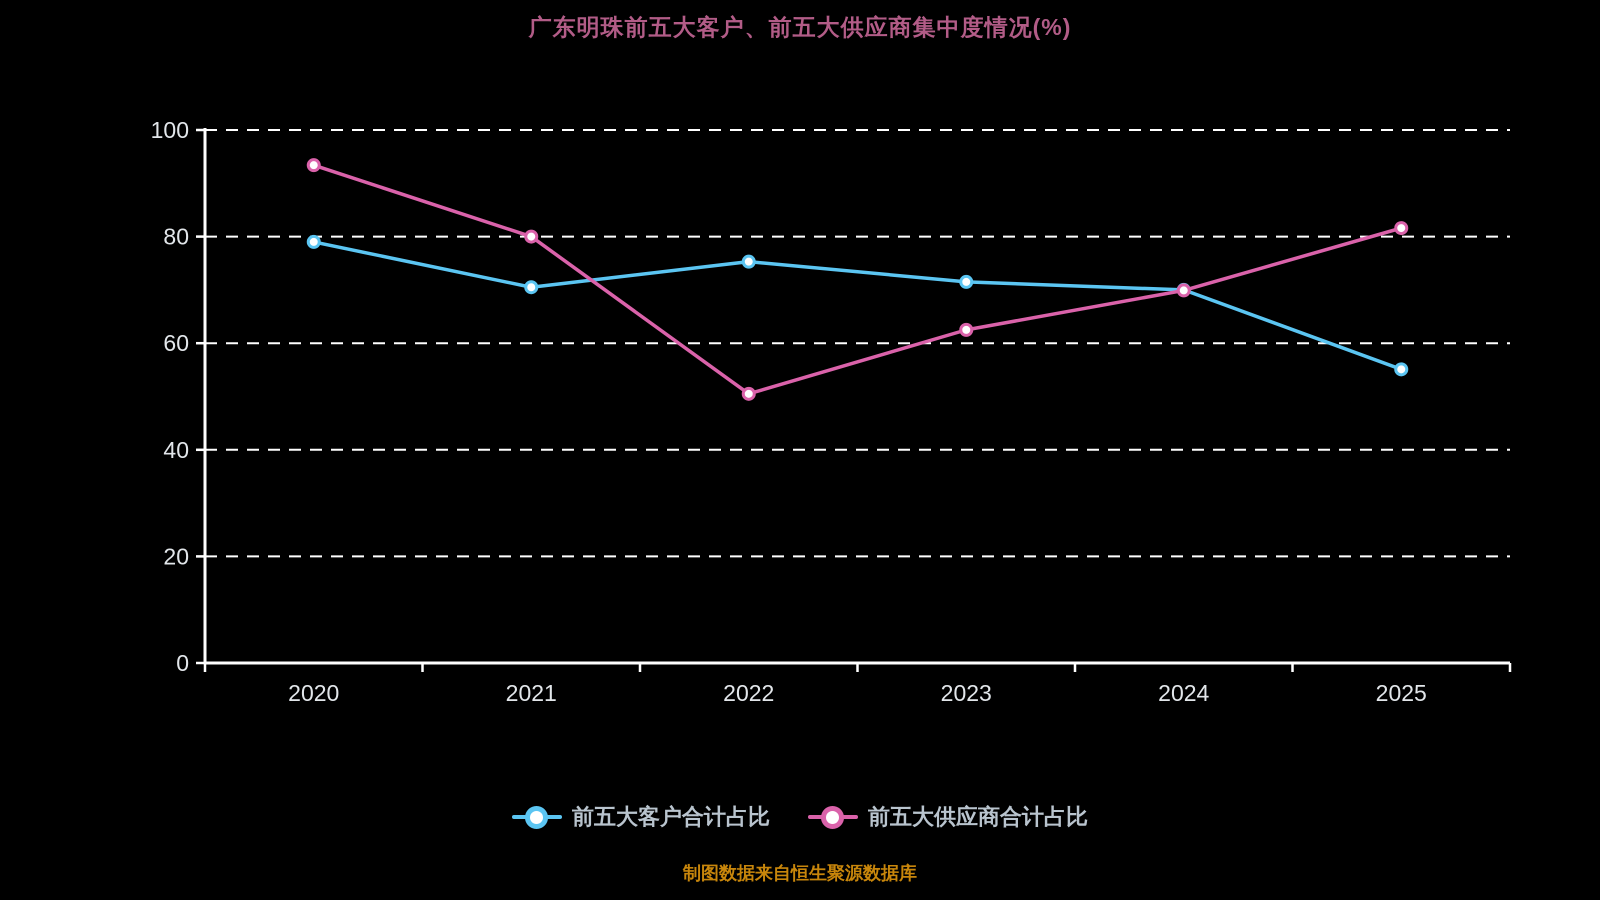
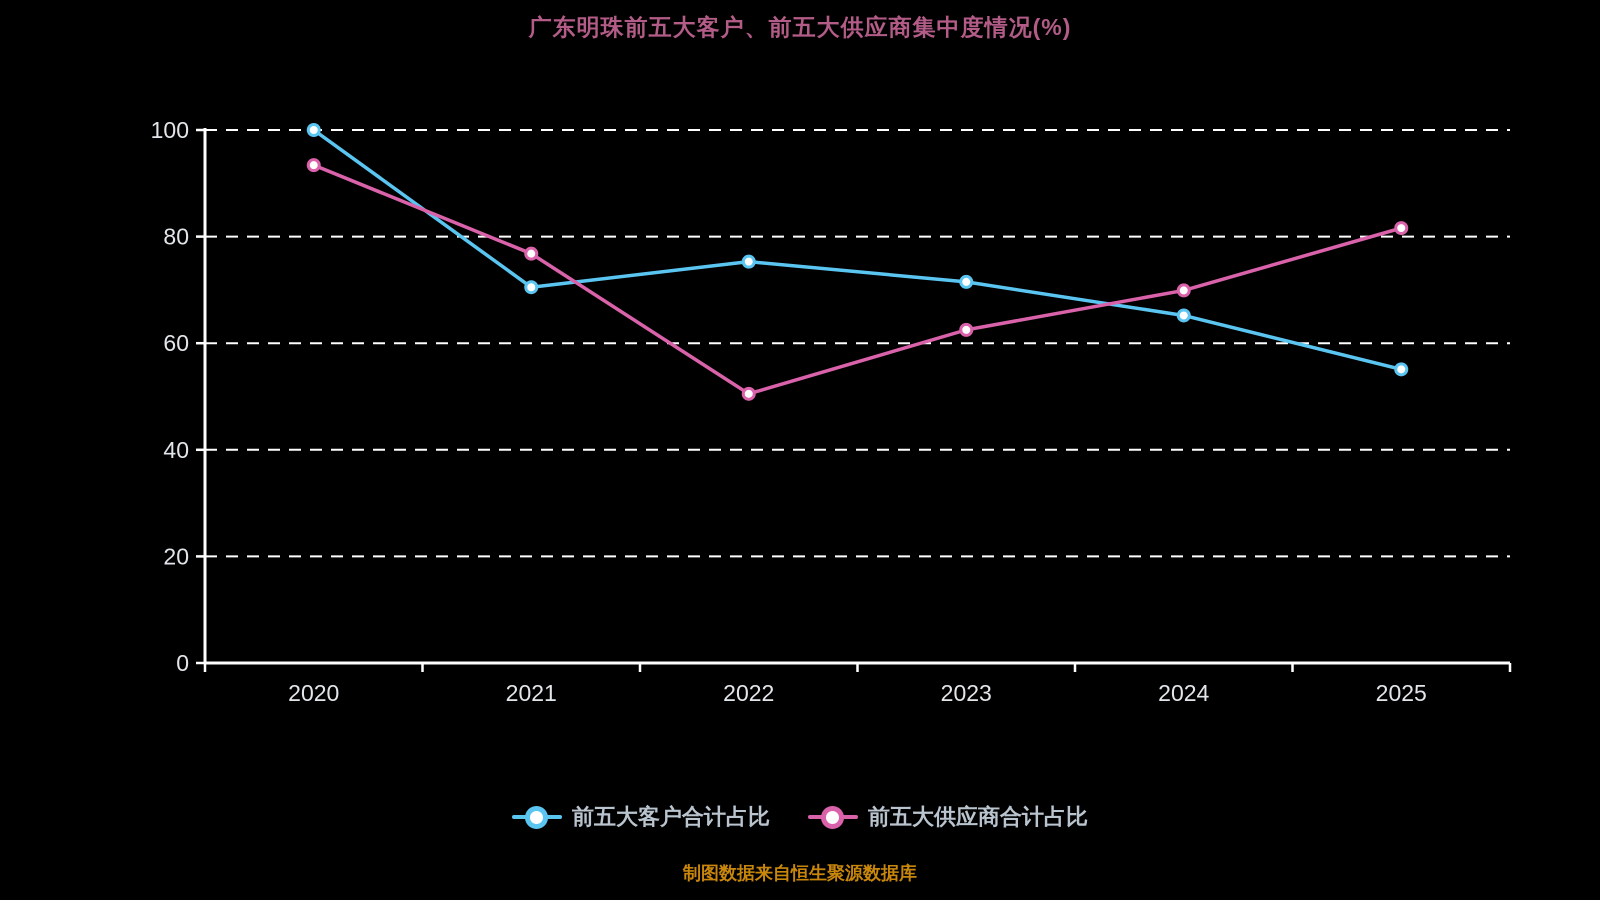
前五大客户合计占比/2020: 79 -> 100
前五大供应商合计占比/2021: 80 -> 77
前五大客户合计占比/2024: 70 -> 65
